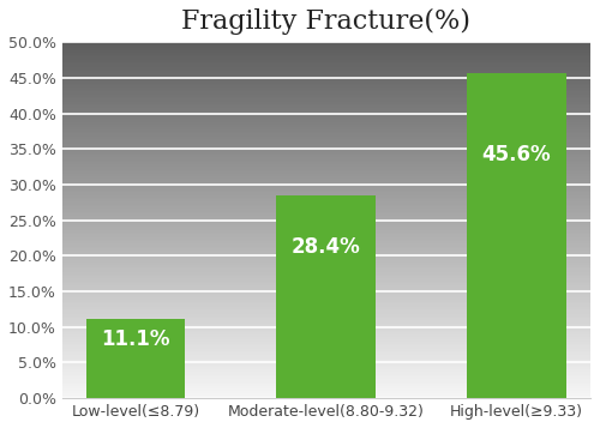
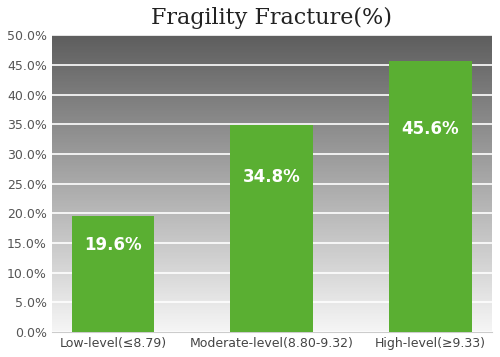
Low-level(≤8.79): 11.1% -> 19.6%
Moderate-level(8.80-9.32): 28.4% -> 34.8%
